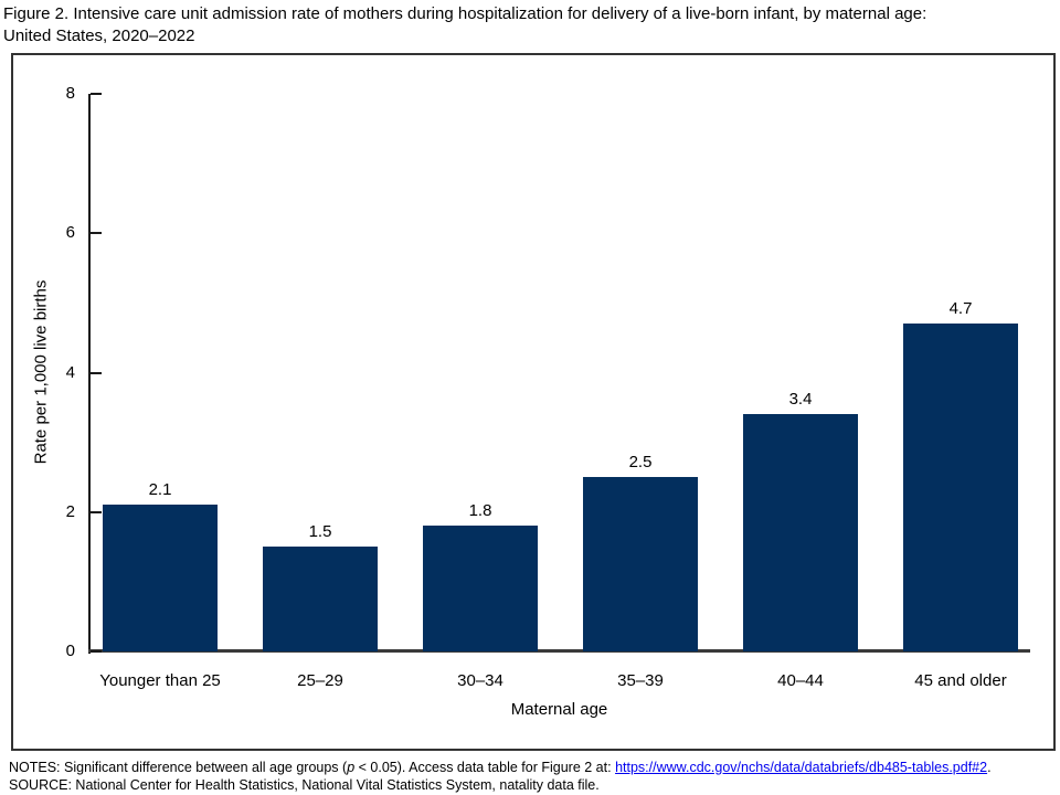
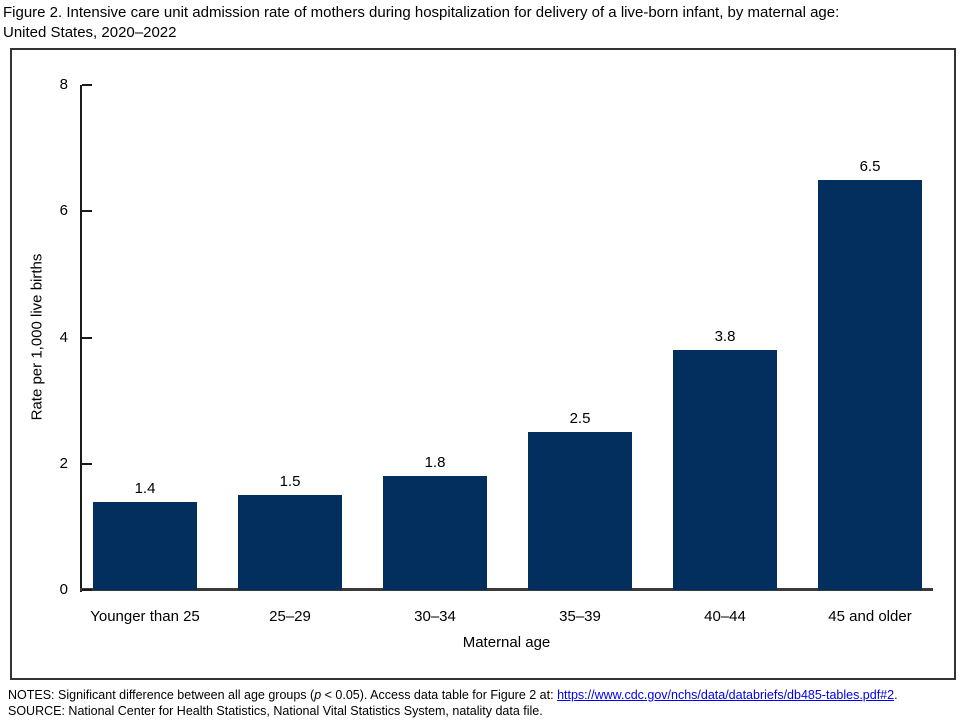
Younger than 25: 2.1 -> 1.4
40–44: 3.4 -> 3.8
45 and older: 4.7 -> 6.5
